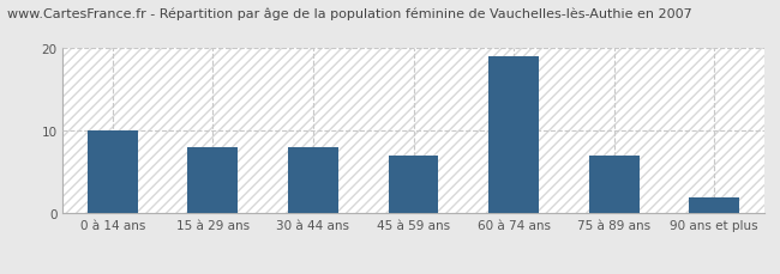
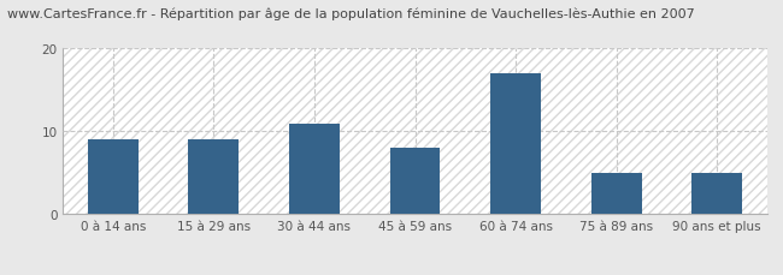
0 à 14 ans: 10 -> 9
15 à 29 ans: 8 -> 9
30 à 44 ans: 8 -> 11
45 à 59 ans: 7 -> 8
60 à 74 ans: 19 -> 17
75 à 89 ans: 7 -> 5
90 ans et plus: 2 -> 5
